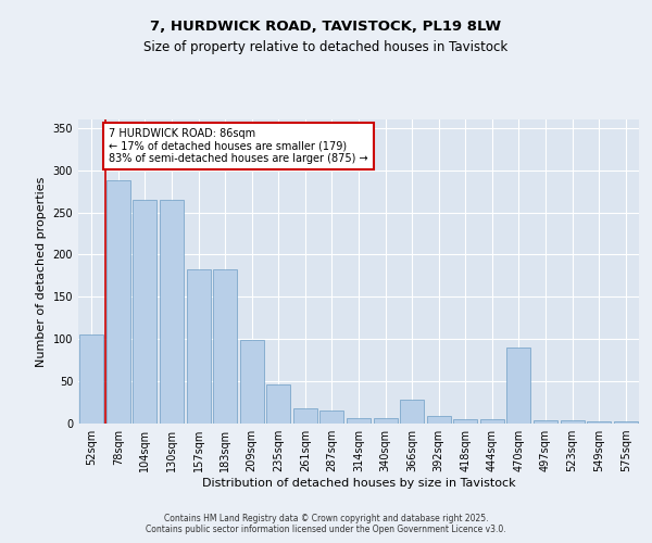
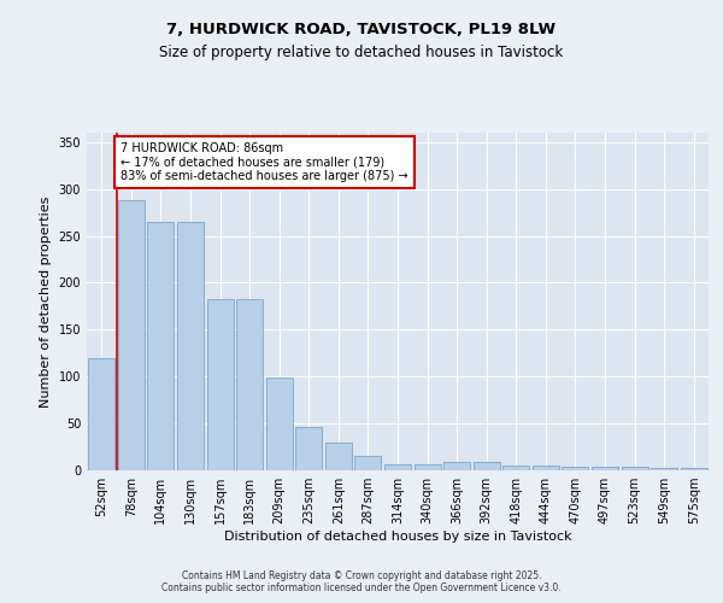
52sqm: 106 -> 120
261sqm: 18 -> 30
366sqm: 28 -> 9
470sqm: 90 -> 4
